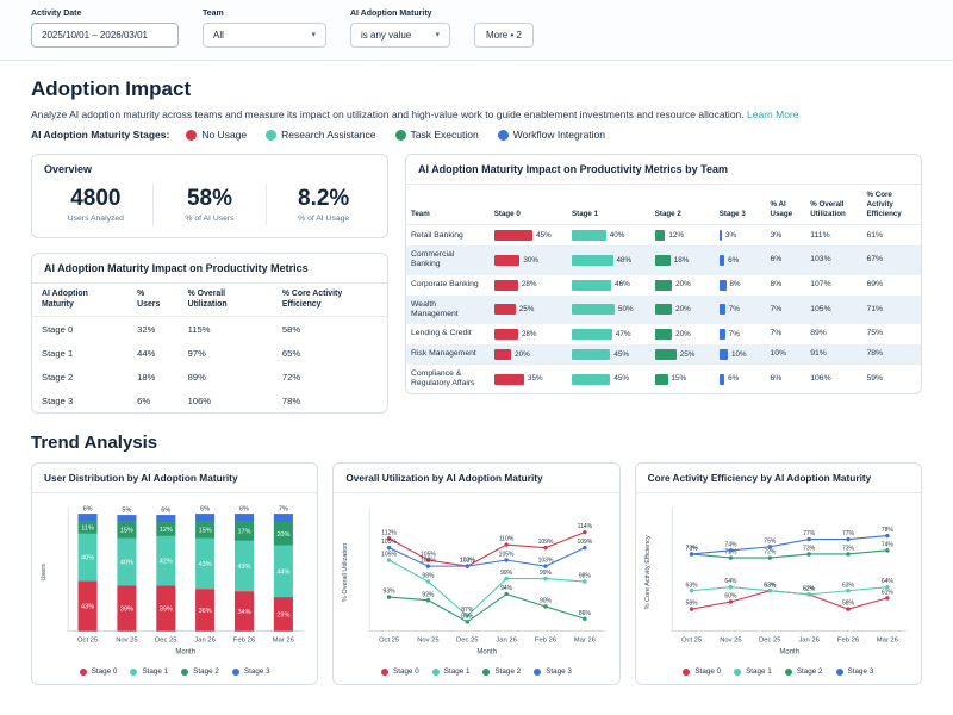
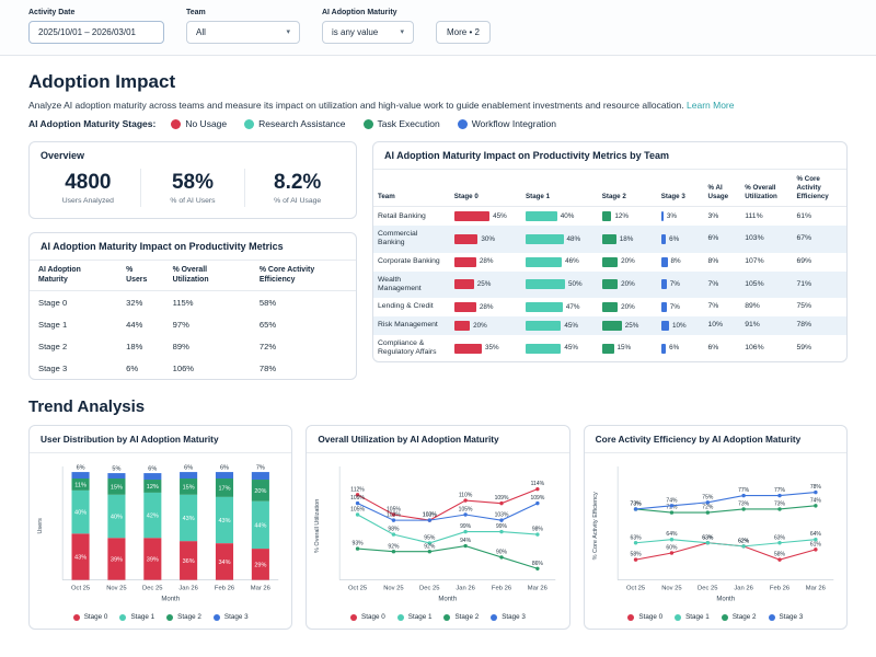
Overall Utilization by AI Adoption Maturity/Stage 1/Dec 25: 87% -> 95%
Overall Utilization by AI Adoption Maturity/Stage 2/Dec 25: 85% -> 92%
